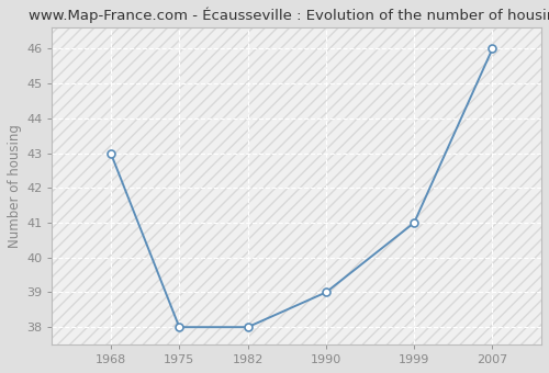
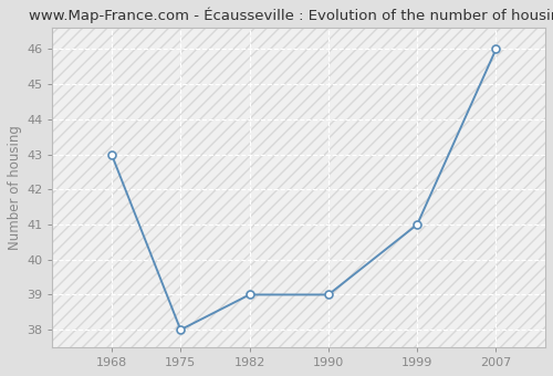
1982: 38 -> 39
